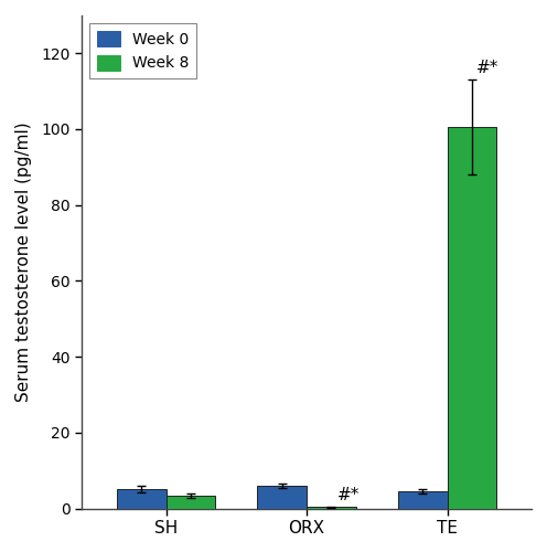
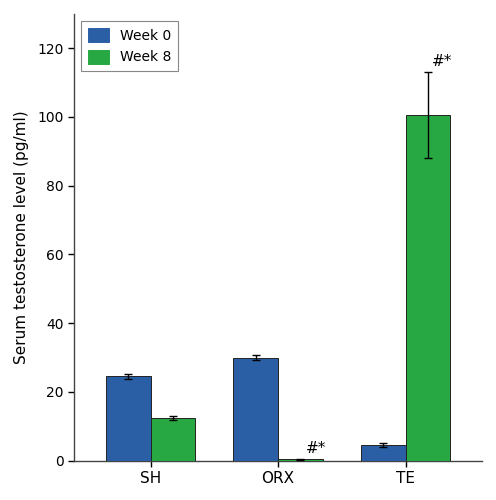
Week 0/SH: 5.2 -> 24.5
Week 8/SH: 3.5 -> 12.5
Week 0/ORX: 6.0 -> 30.0
